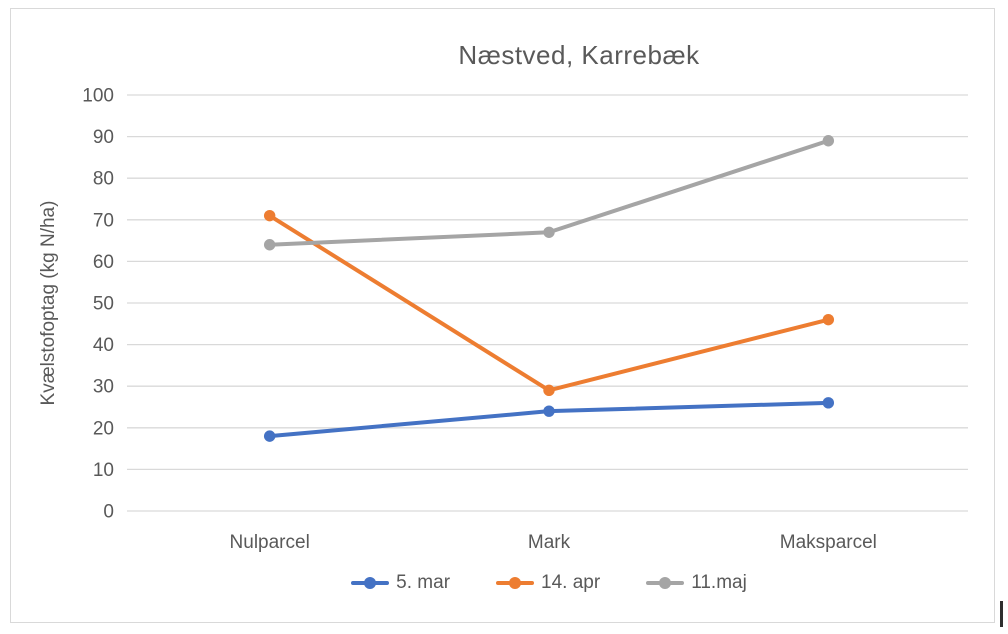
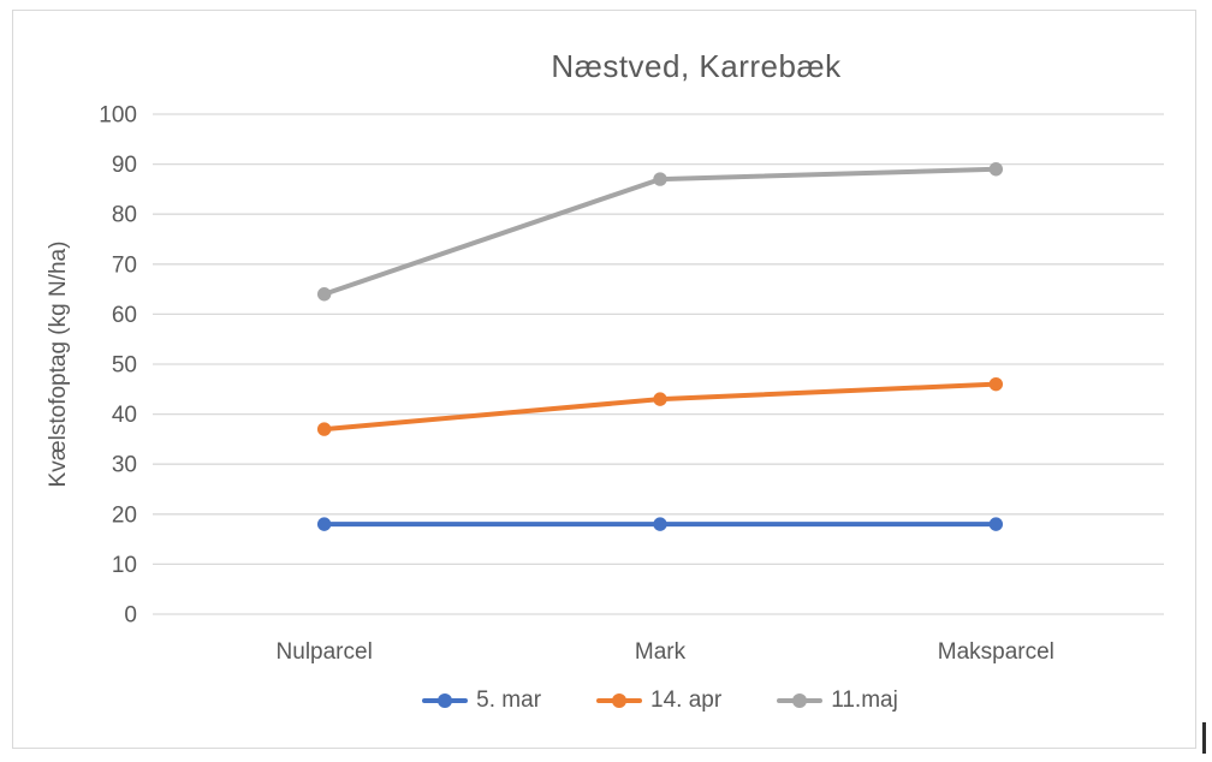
14. apr/Nulparcel: 71 -> 37
5. mar/Mark: 24 -> 18
14. apr/Mark: 29 -> 43
11.maj/Mark: 67 -> 87
5. mar/Maksparcel: 26 -> 18
